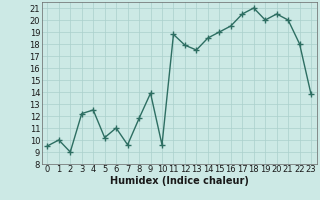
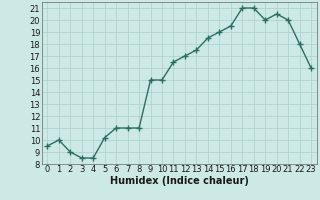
3: 12.2 -> 8.5
4: 12.5 -> 8.5
7: 9.6 -> 11.0
8: 11.8 -> 11.0
9: 13.9 -> 15.0
10: 9.6 -> 15.0
11: 18.8 -> 16.5
12: 17.9 -> 17.0
17: 20.5 -> 21.0
23: 13.8 -> 16.0
